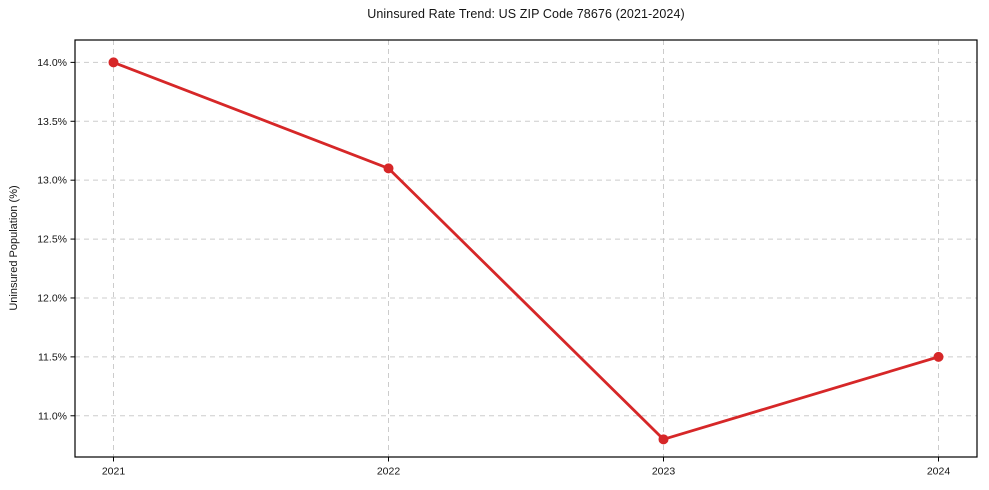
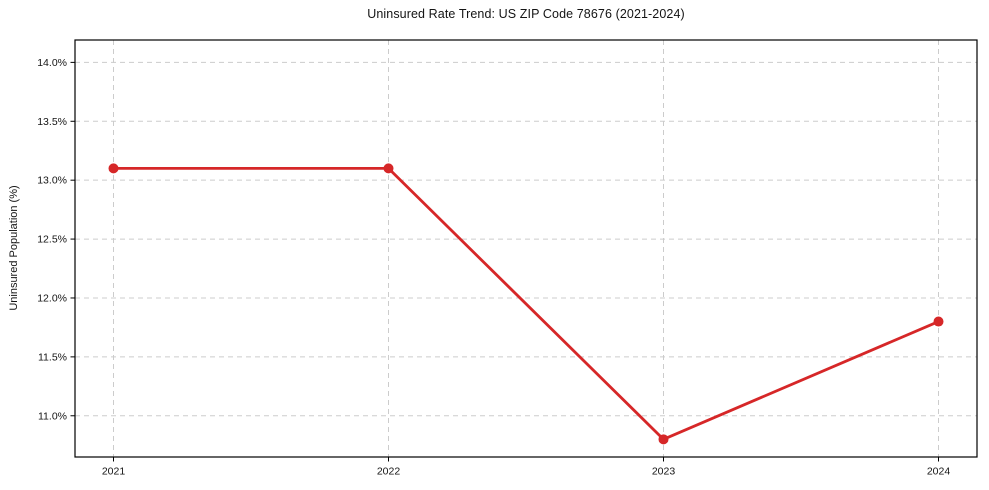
2021: 14.0% -> 13.1%
2024: 11.5% -> 11.8%
